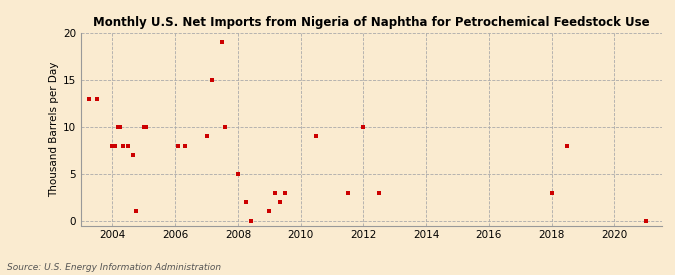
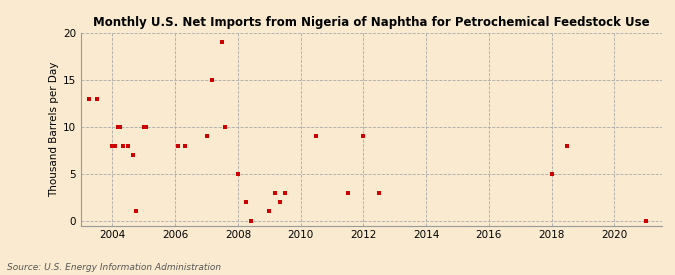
2012: 10 -> 9
2018: 3 -> 5
